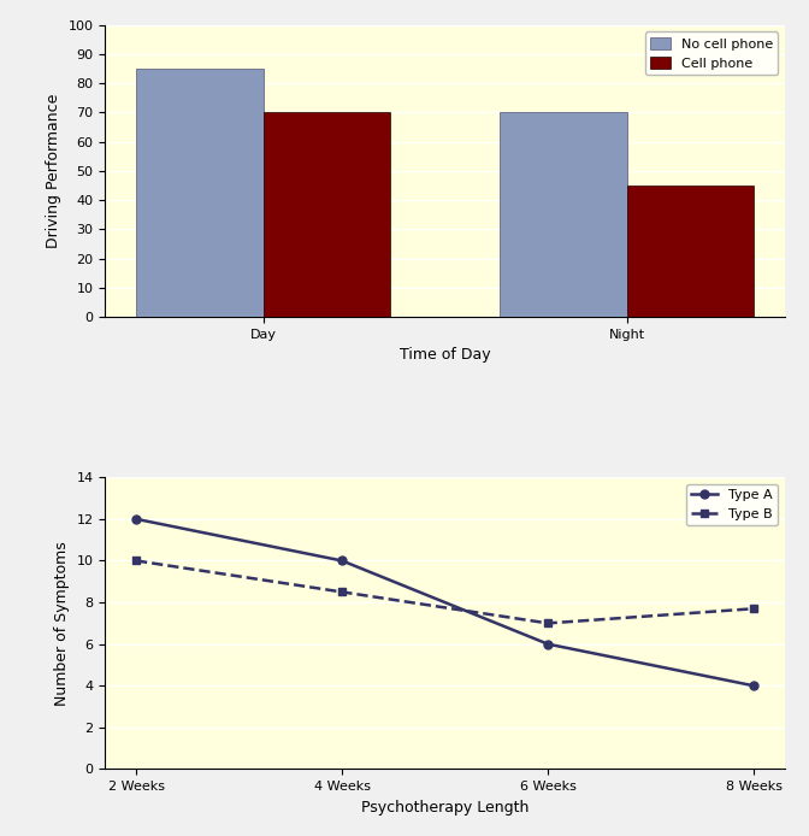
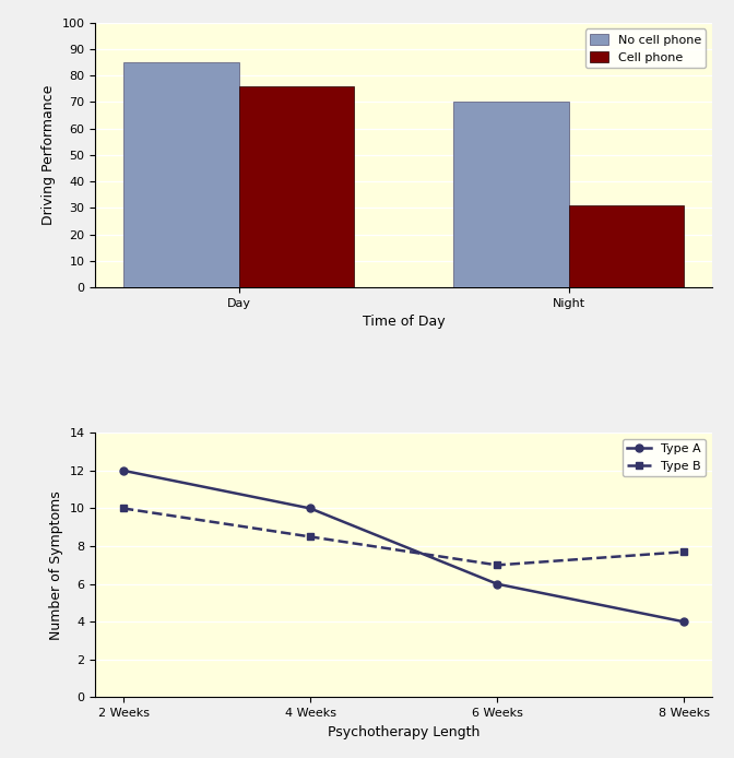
Cell phone/Day: 70 -> 76
Cell phone/Night: 45 -> 31
